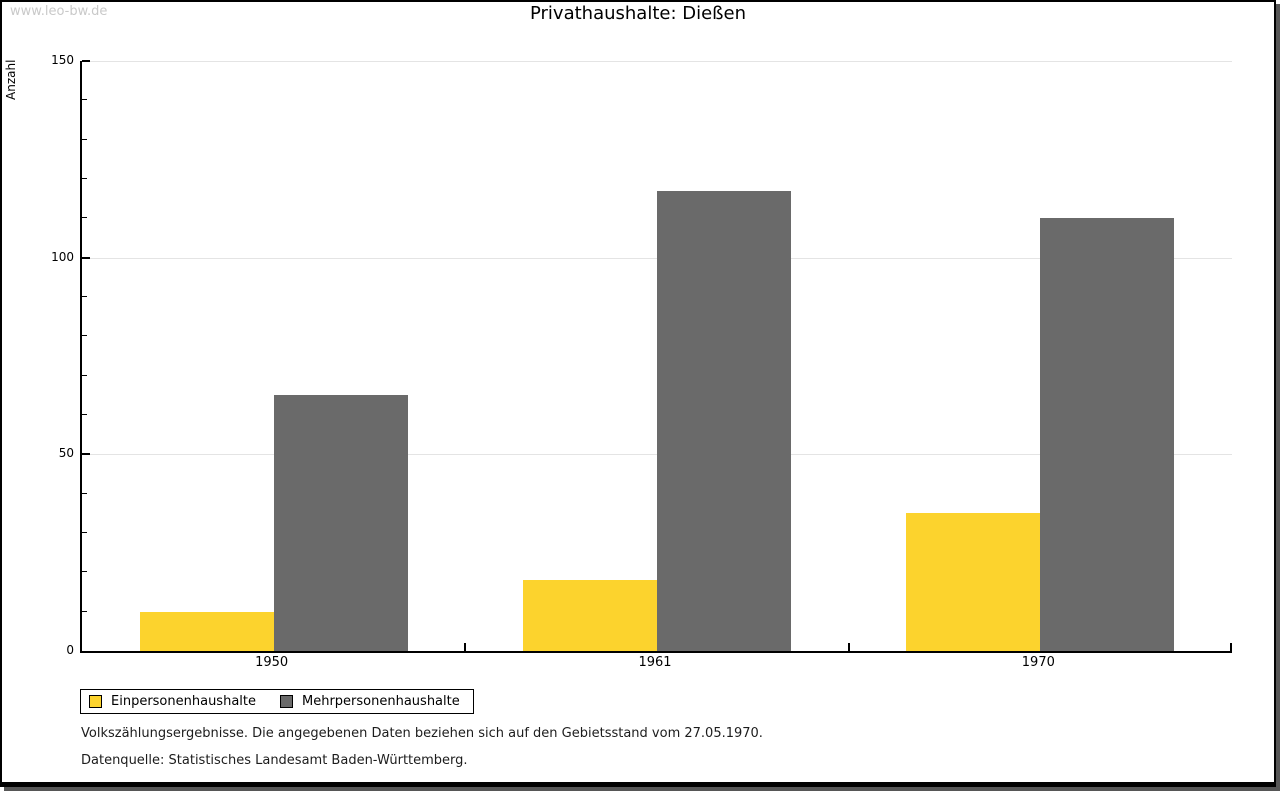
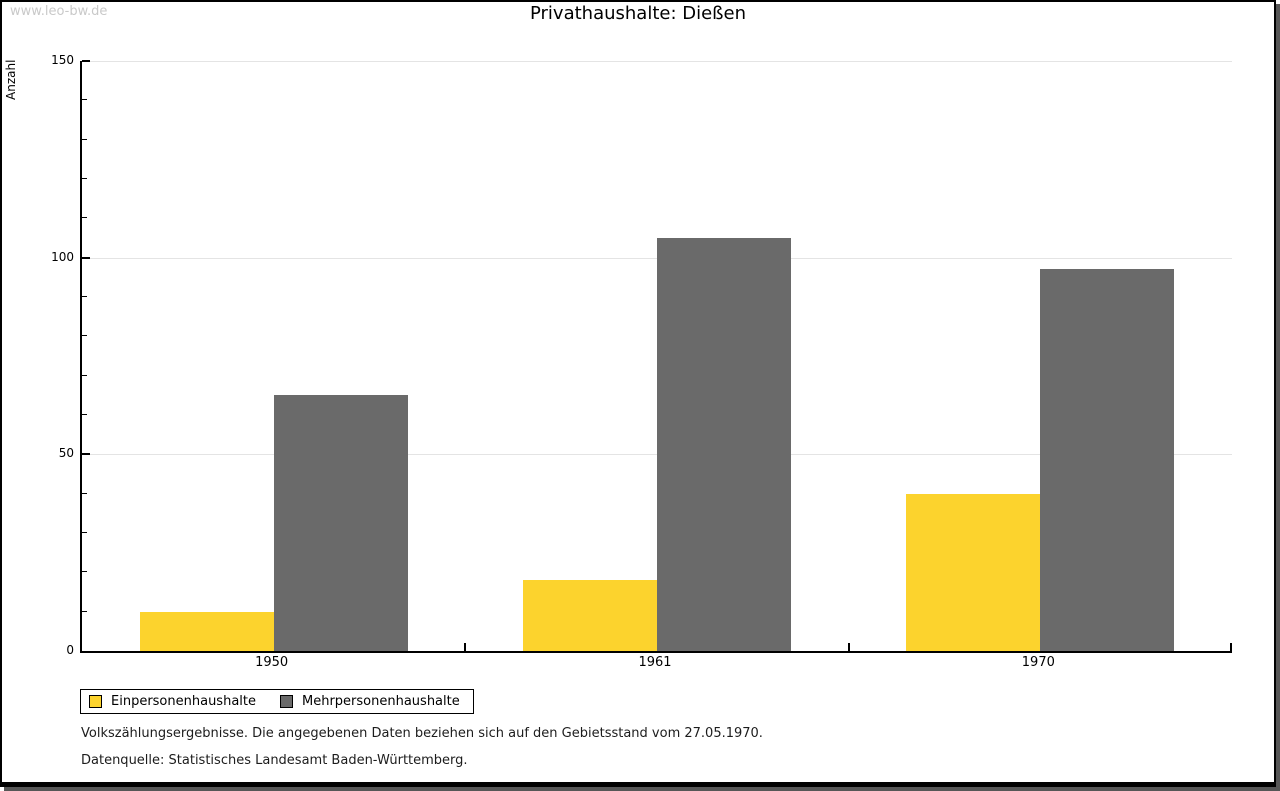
Mehrpersonenhaushalte/1961: 117 -> 105
Einpersonenhaushalte/1970: 35 -> 40
Mehrpersonenhaushalte/1970: 110 -> 97
